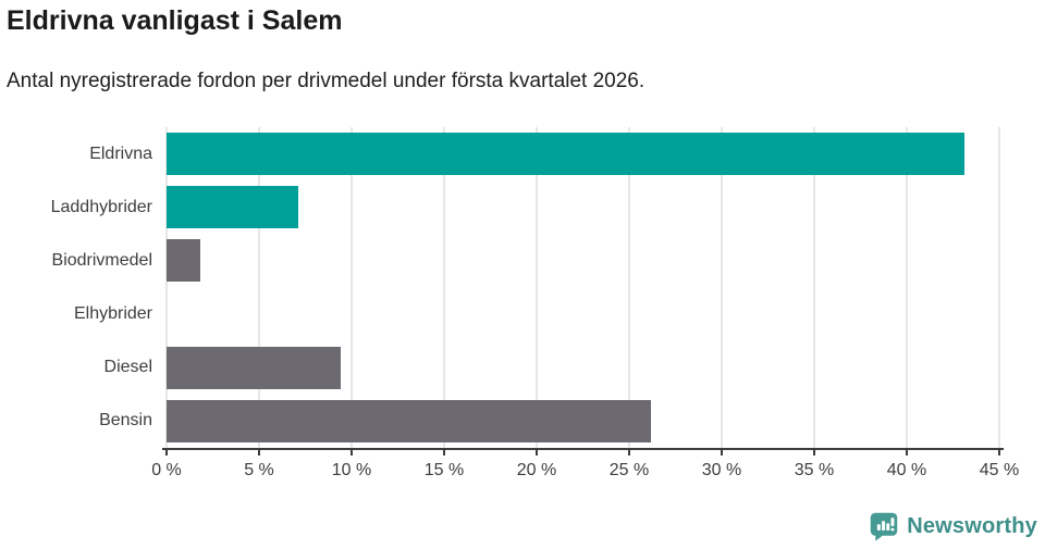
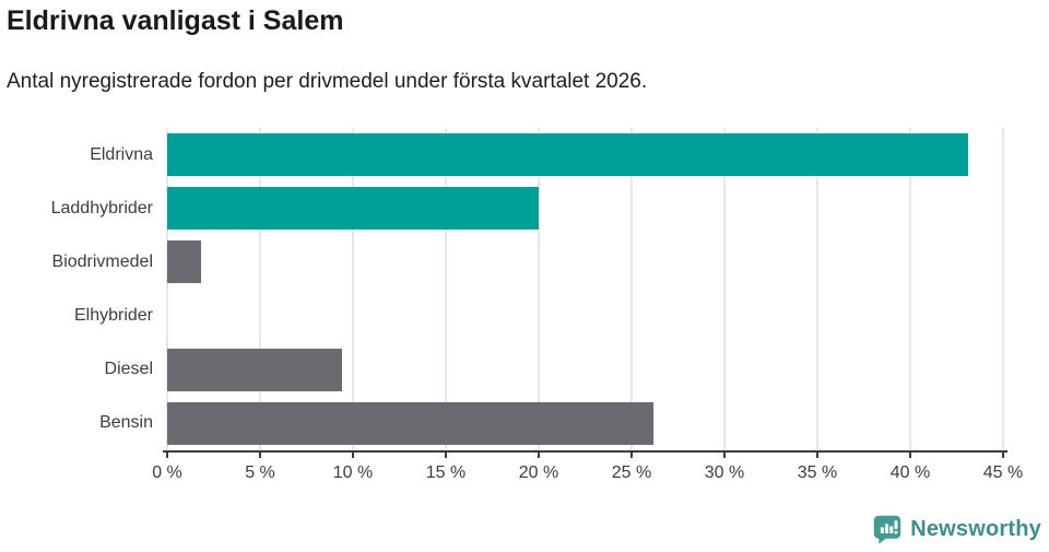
Laddhybrider: 7.1% -> 20.0%
